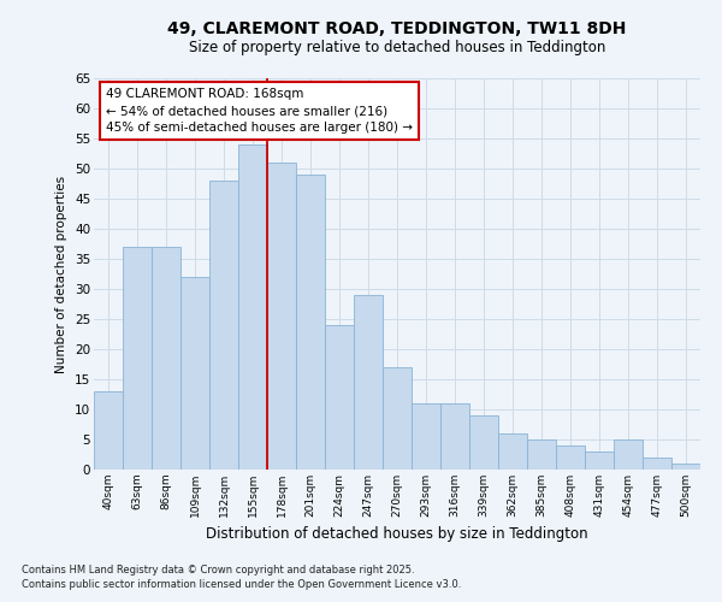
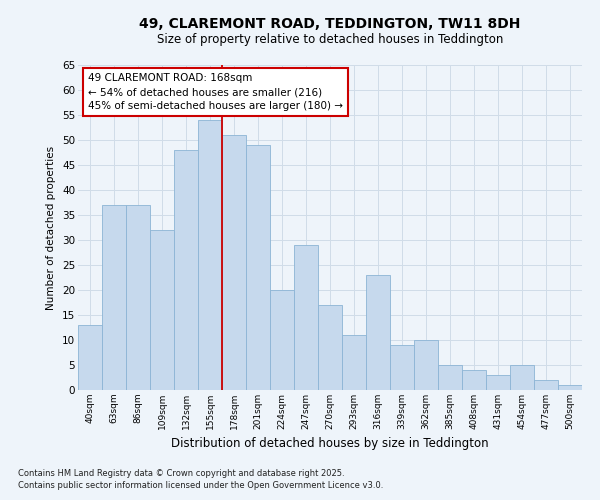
224sqm: 24 -> 20
316sqm: 11 -> 23
362sqm: 6 -> 10
